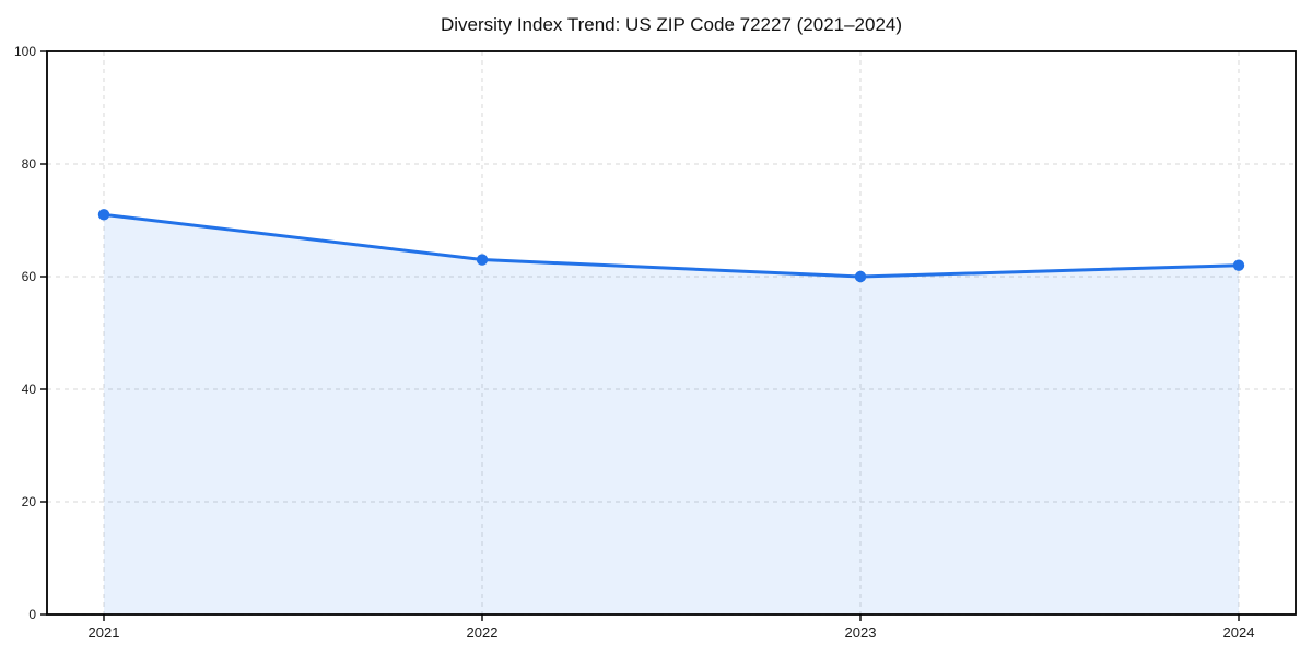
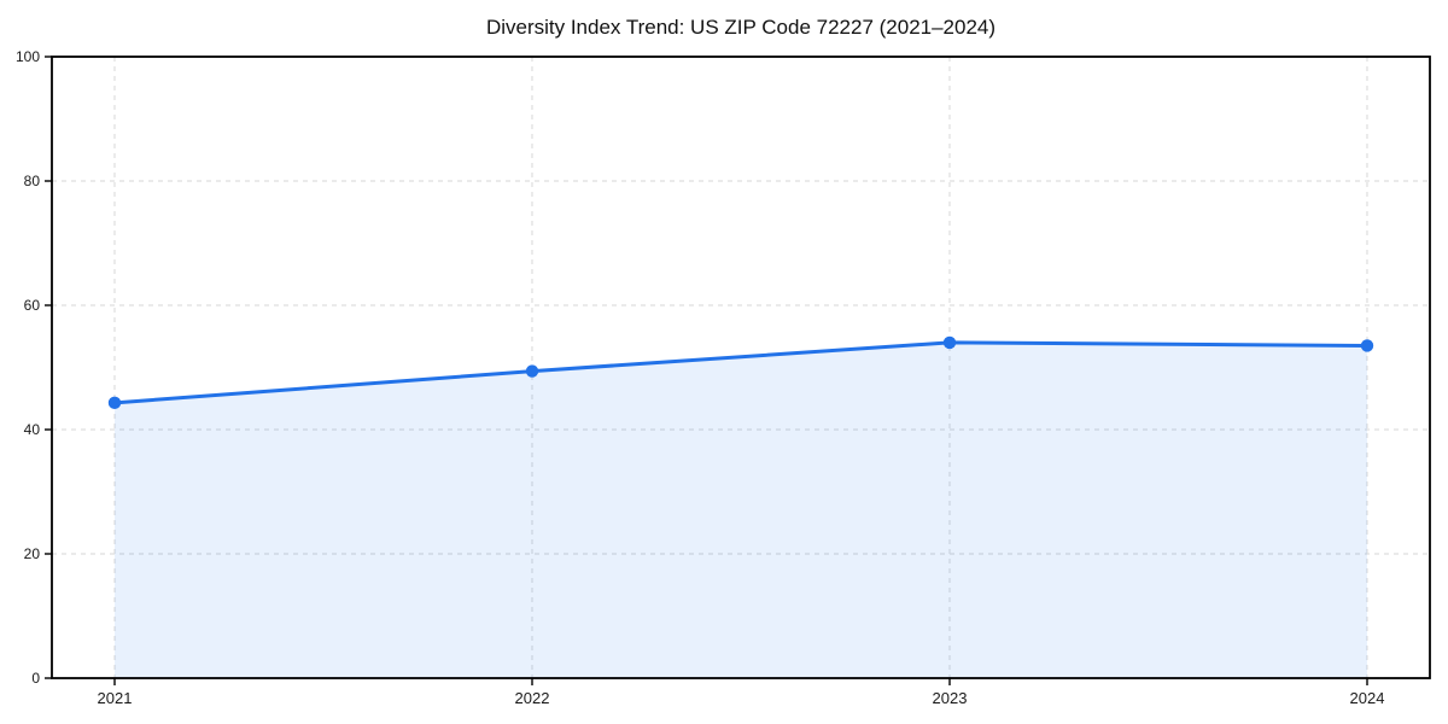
2021: 71 -> 44
2022: 63 -> 49
2023: 60 -> 54
2024: 62 -> 54
